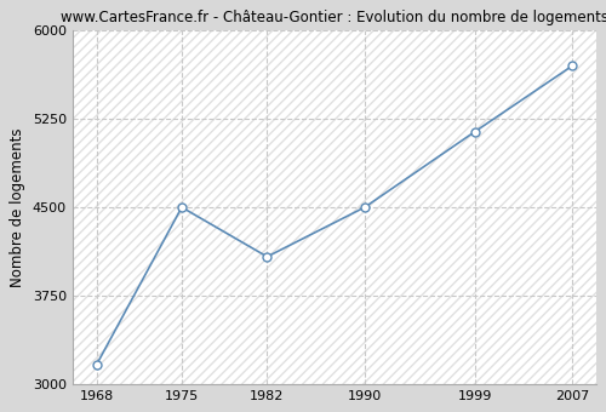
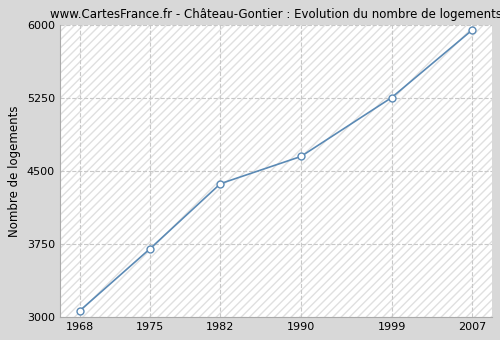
1968: 3160 -> 3060
1975: 4500 -> 3700
1982: 4080 -> 4370
1990: 4500 -> 4650
1999: 5140 -> 5260
2007: 5700 -> 5950
